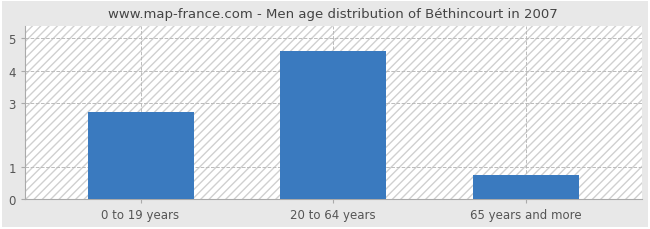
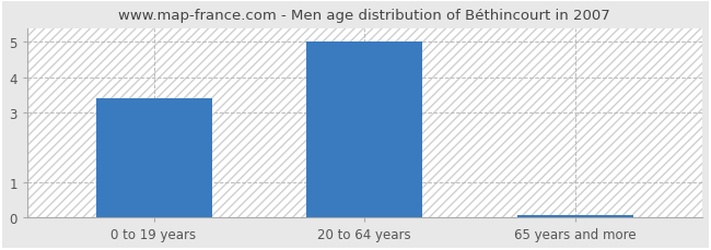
0 to 19 years: 2.70 -> 3.40
20 to 64 years: 4.60 -> 5.00
65 years and more: 0.75 -> 0.05
